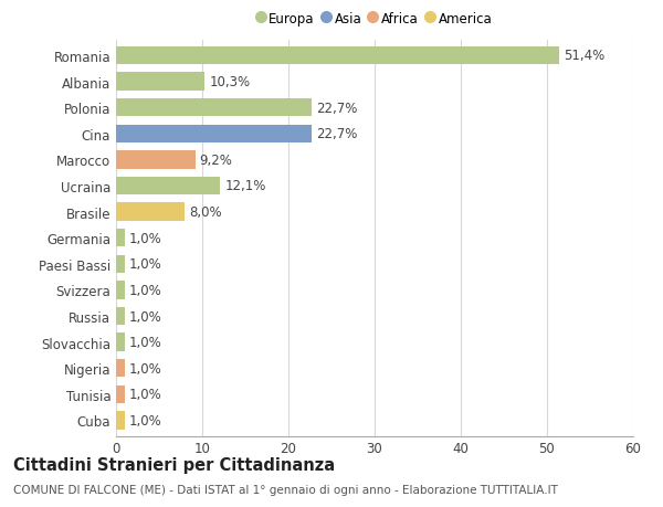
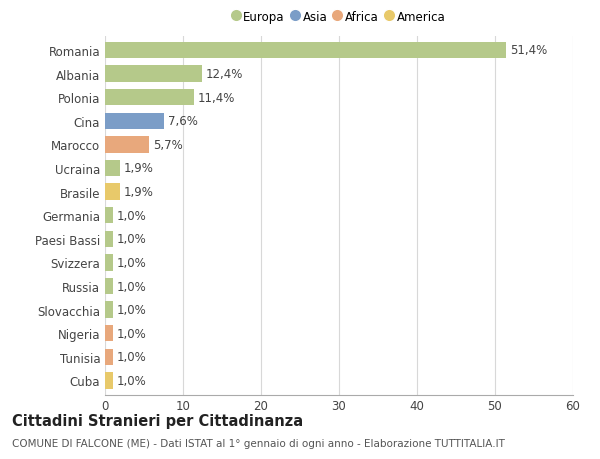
Albania: 10,3% -> 12,4%
Polonia: 22,7% -> 11,4%
Cina: 22,7% -> 7,6%
Marocco: 9,2% -> 5,7%
Ucraina: 12,1% -> 1,9%
Brasile: 8,0% -> 1,9%
